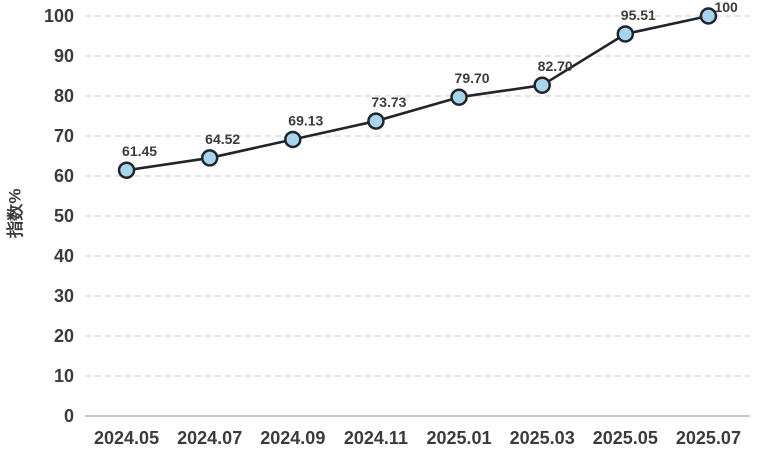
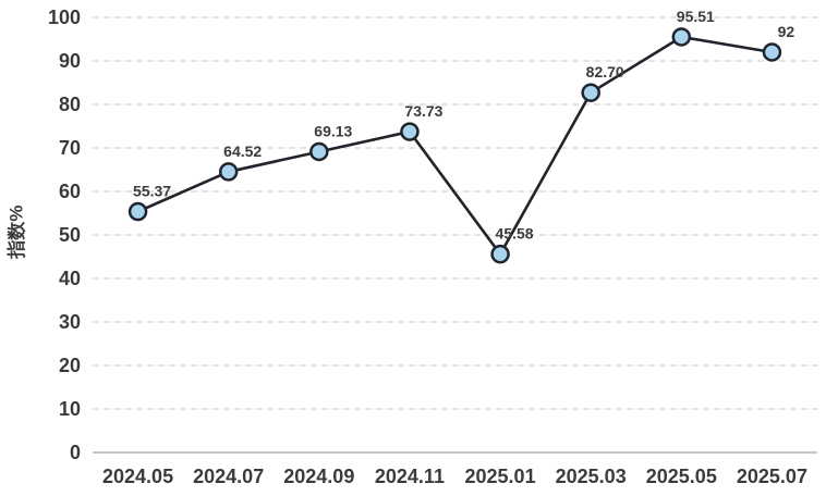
2024.05: 61.45 -> 55.37
2025.01: 79.70 -> 45.58
2025.07: 100 -> 92
